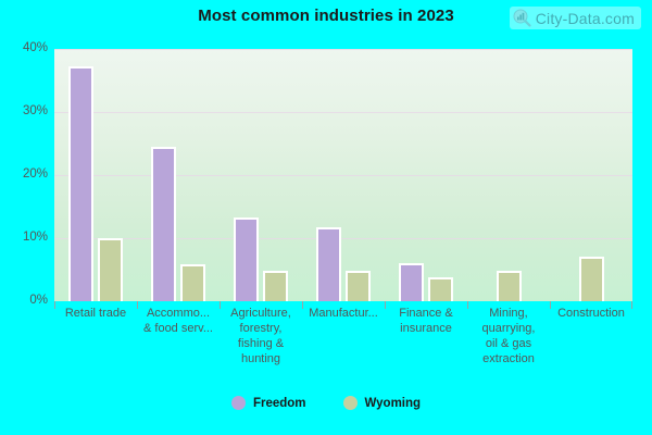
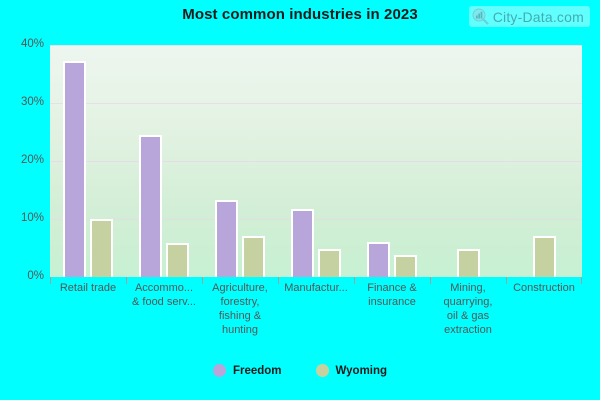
Wyoming/Agriculture, forestry, fishing & hunting: 5% -> 7%
